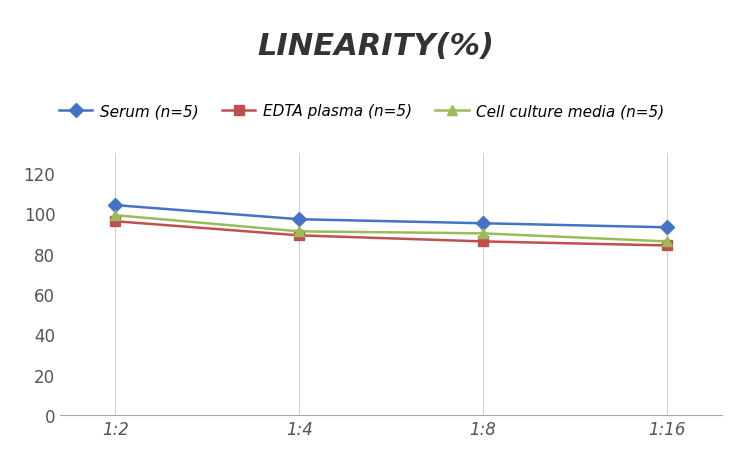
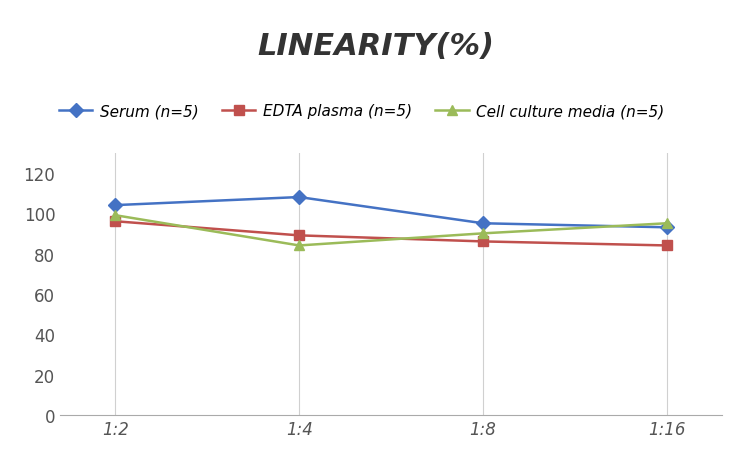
Serum (n=5)/1:4: 97 -> 108
Cell culture media (n=5)/1:4: 91 -> 84
Cell culture media (n=5)/1:16: 86 -> 95
